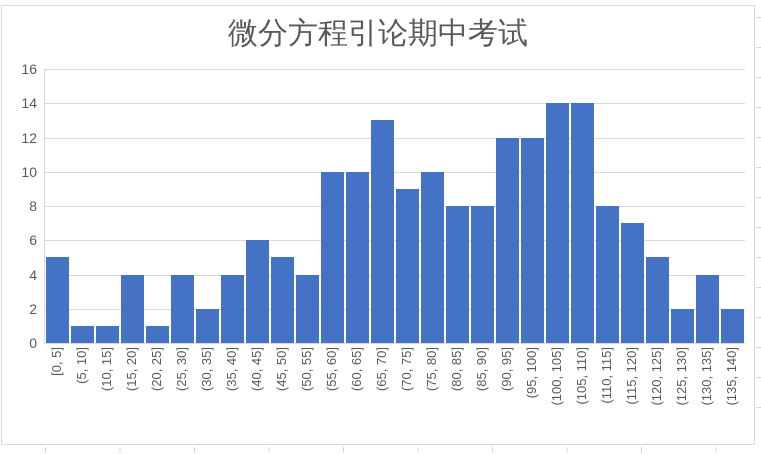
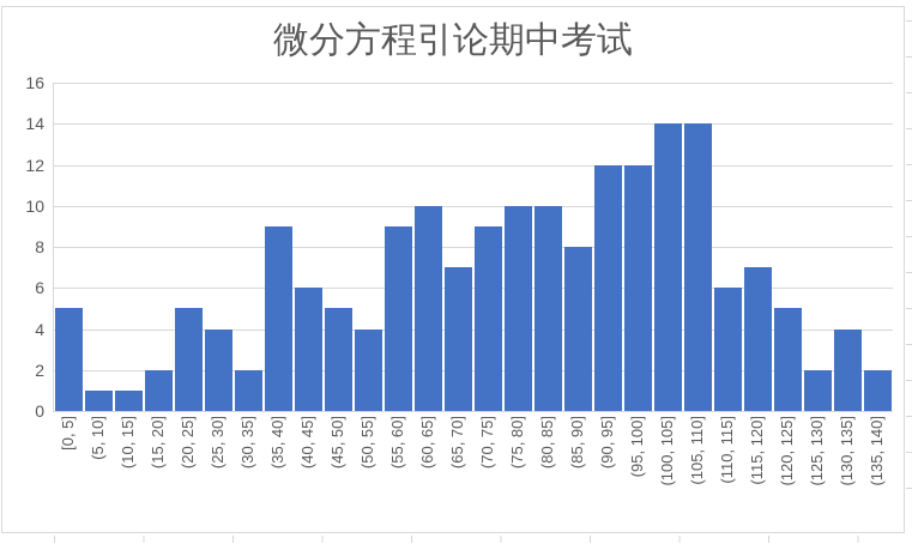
(15, 20]: 4 -> 2
(20, 25]: 1 -> 5
(35, 40]: 4 -> 9
(55, 60]: 10 -> 9
(65, 70]: 13 -> 7
(80, 85]: 8 -> 10
(110, 115]: 8 -> 6
